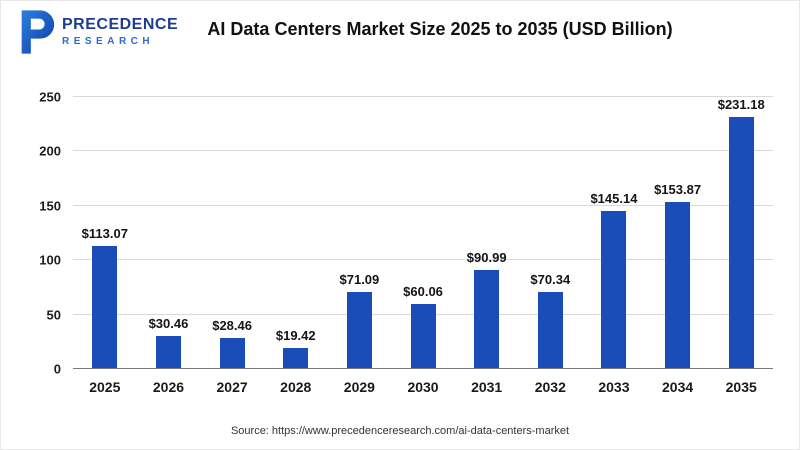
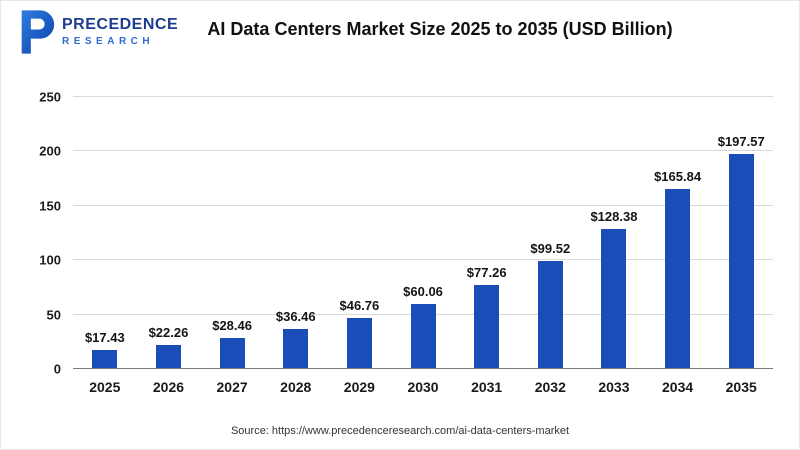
2025: $113.07 -> $17.43
2026: $30.46 -> $22.26
2028: $19.42 -> $36.46
2029: $71.09 -> $46.76
2031: $90.99 -> $77.26
2032: $70.34 -> $99.52
2033: $145.14 -> $128.38
2034: $153.87 -> $165.84
2035: $231.18 -> $197.57
